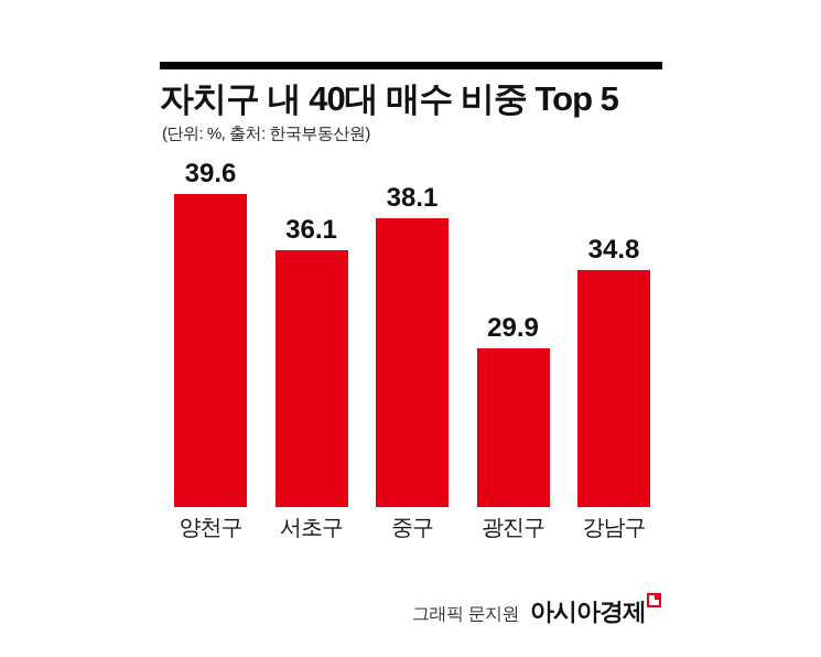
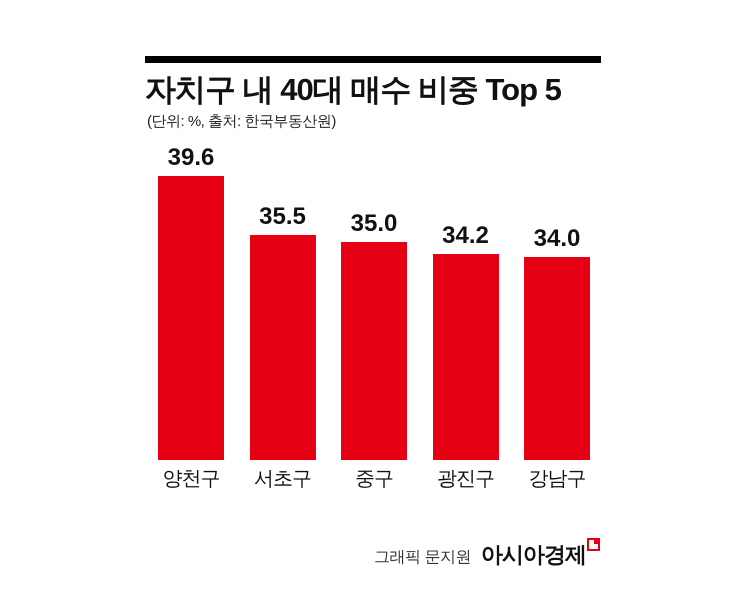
서초구: 36.1 -> 35.5
중구: 38.1 -> 35.0
광진구: 29.9 -> 34.2
강남구: 34.8 -> 34.0
